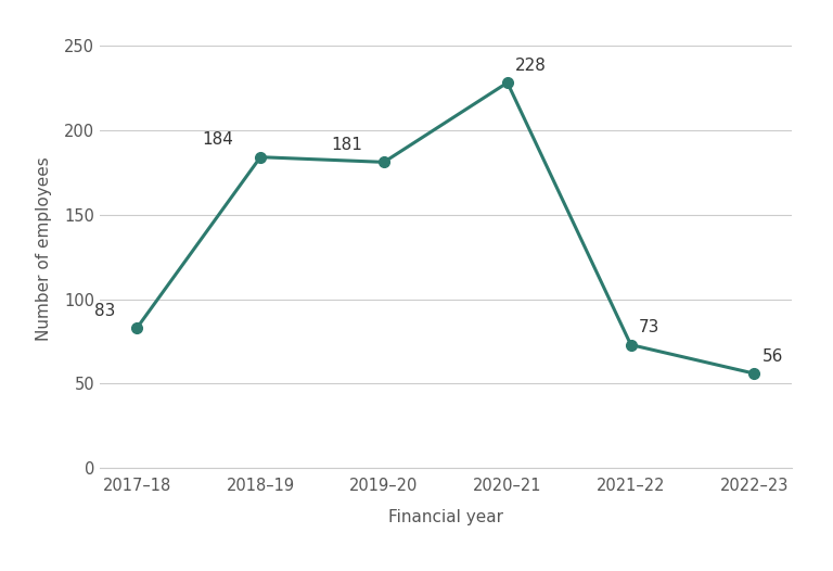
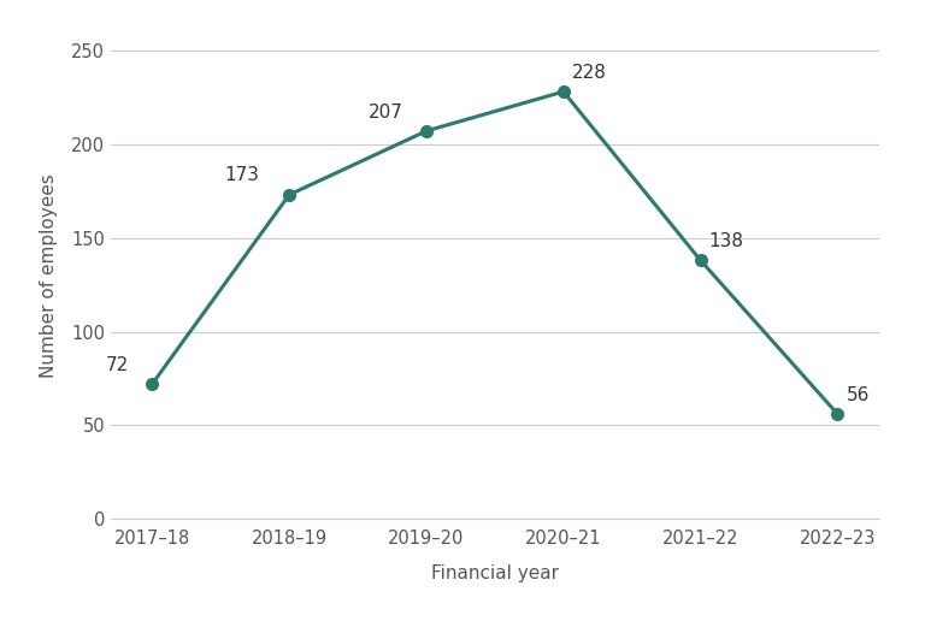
2017–18: 83 -> 72
2018–19: 184 -> 173
2019–20: 181 -> 207
2021–22: 73 -> 138
